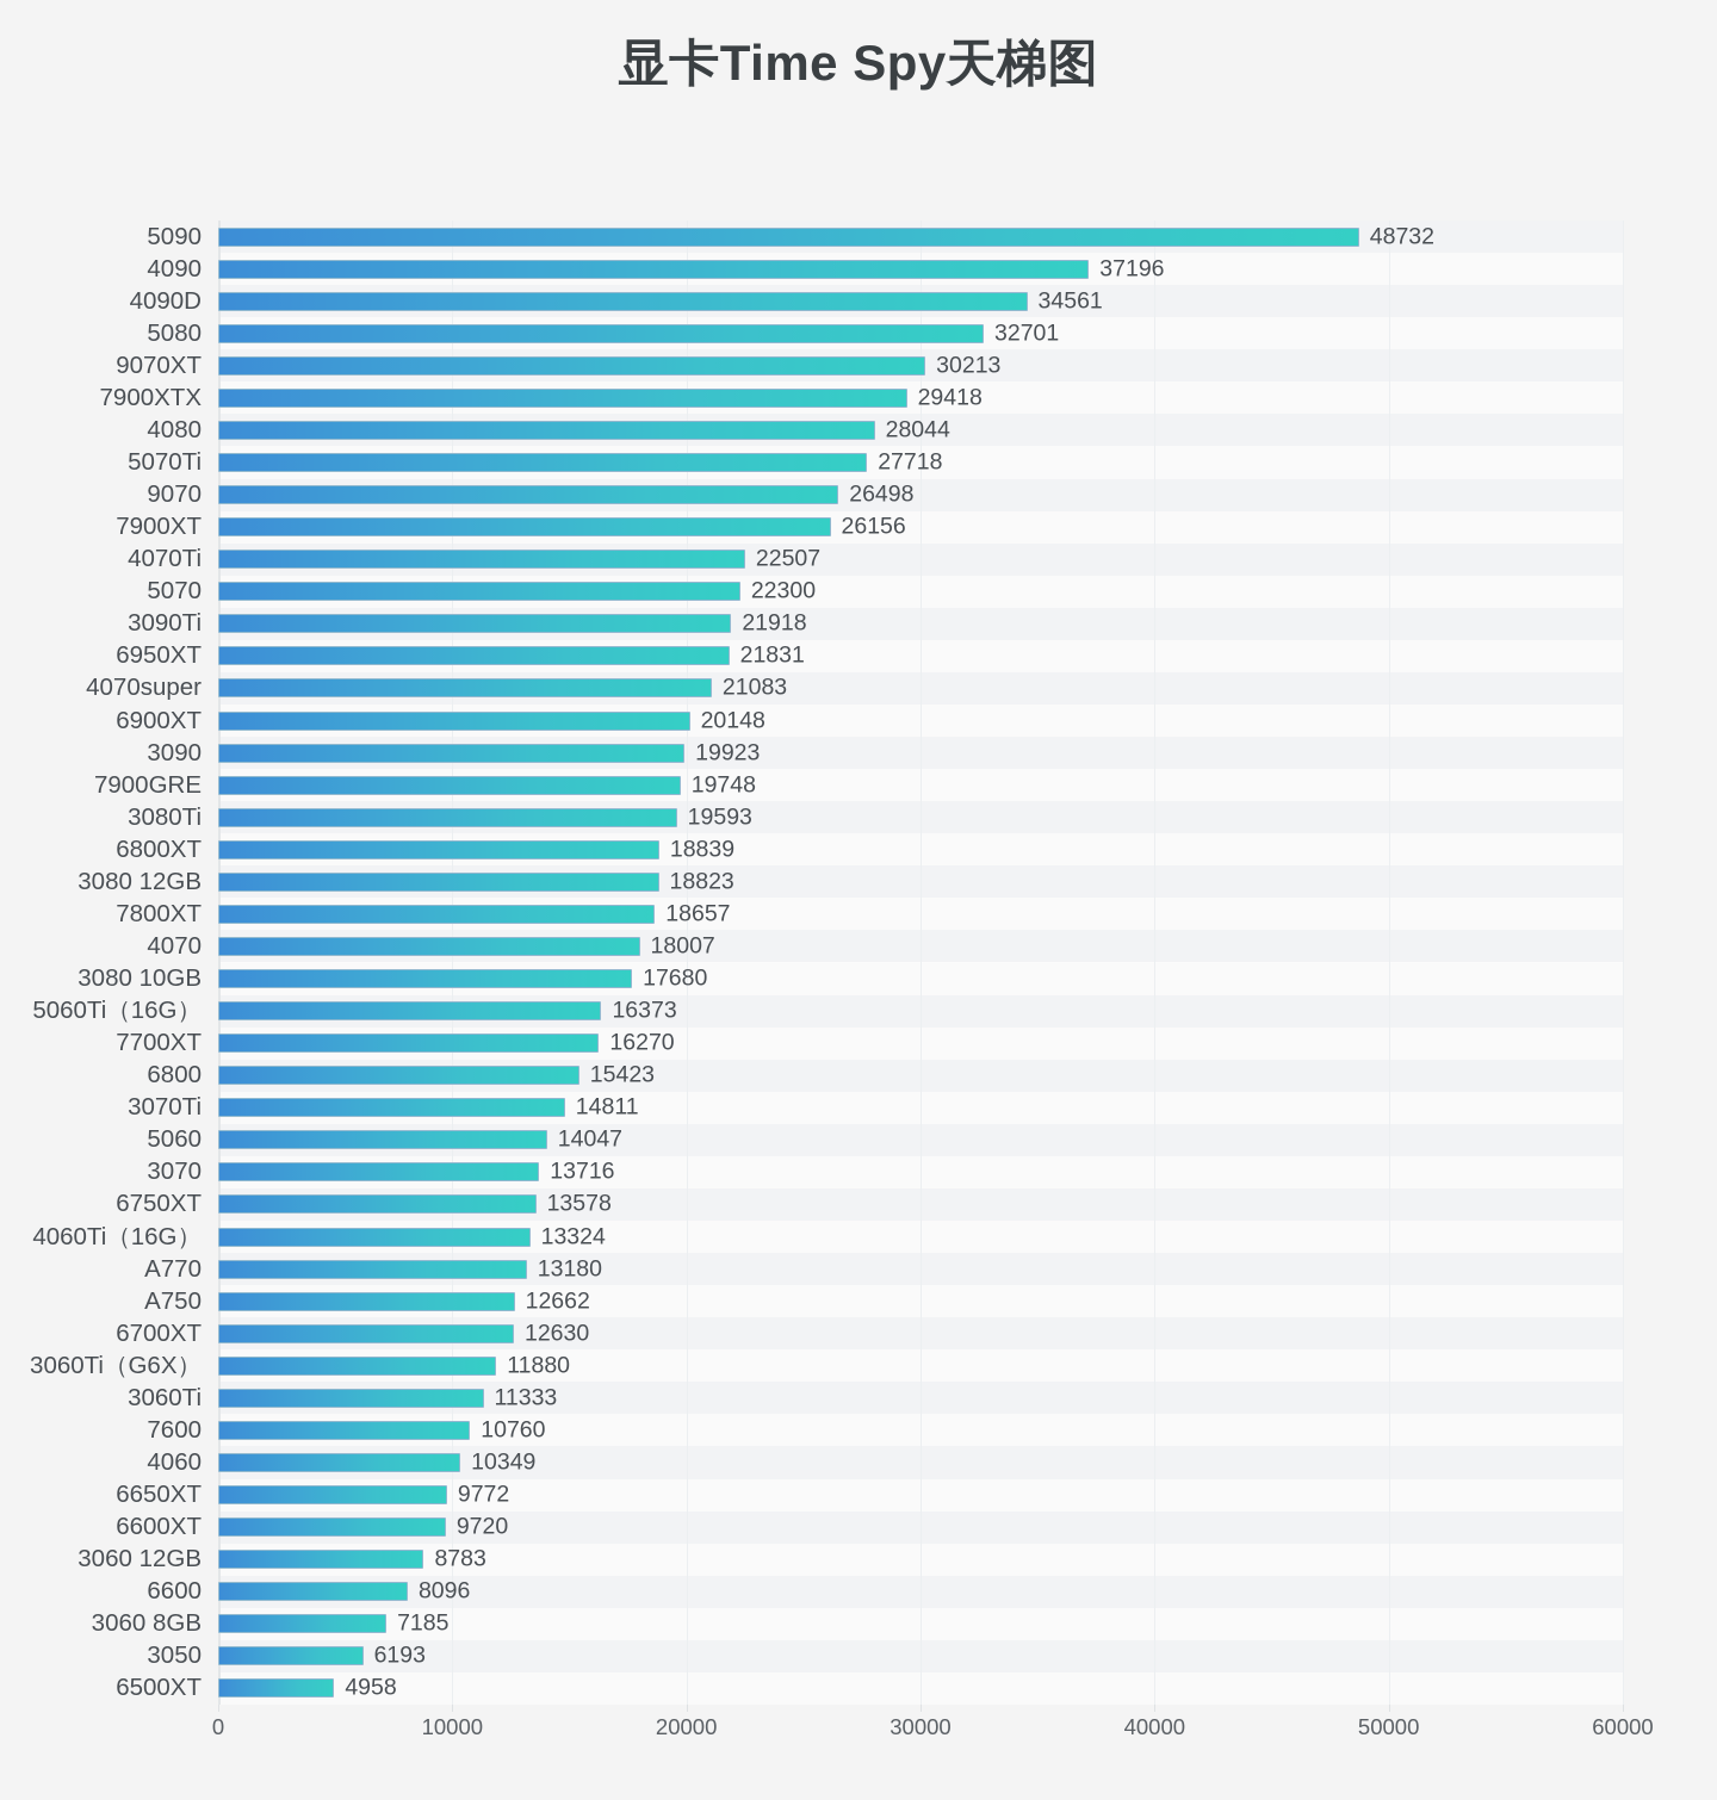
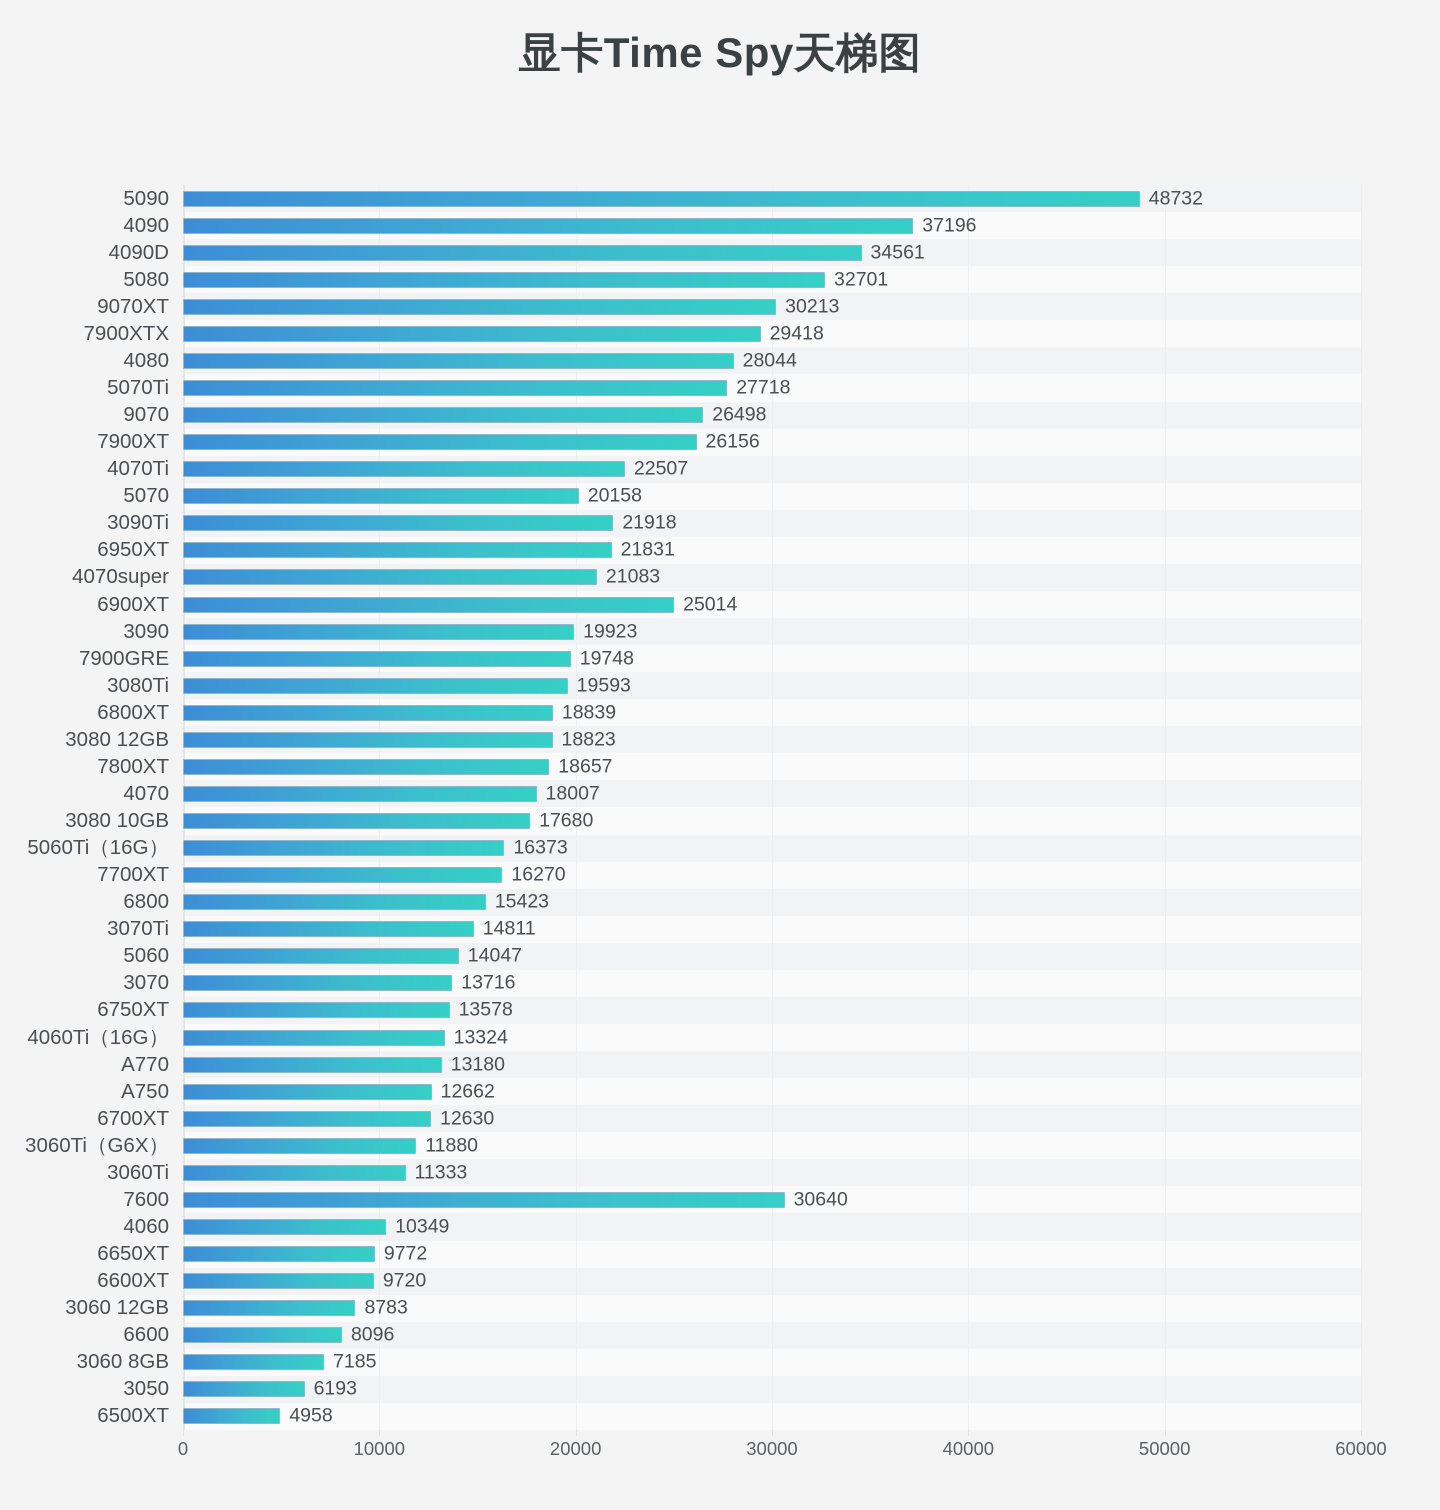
5070: 22300 -> 20158
6900XT: 20148 -> 25014
7600: 10760 -> 30640
